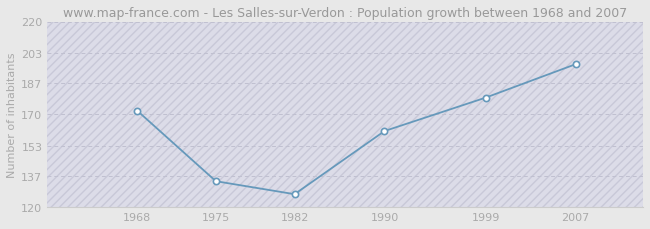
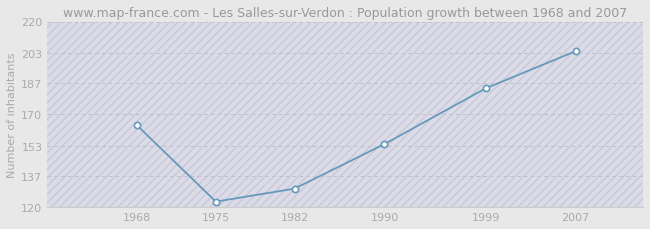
1968: 172 -> 164
1975: 134 -> 123
1982: 127 -> 130
1990: 161 -> 154
1999: 179 -> 184
2007: 197 -> 204
